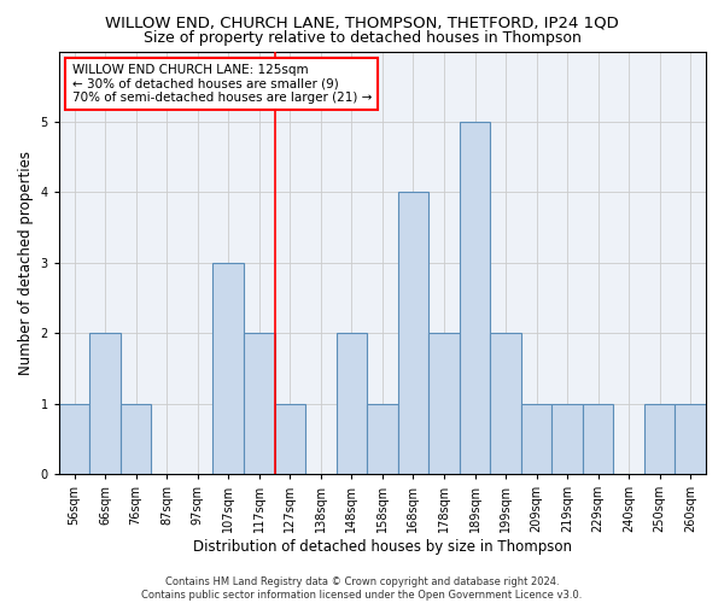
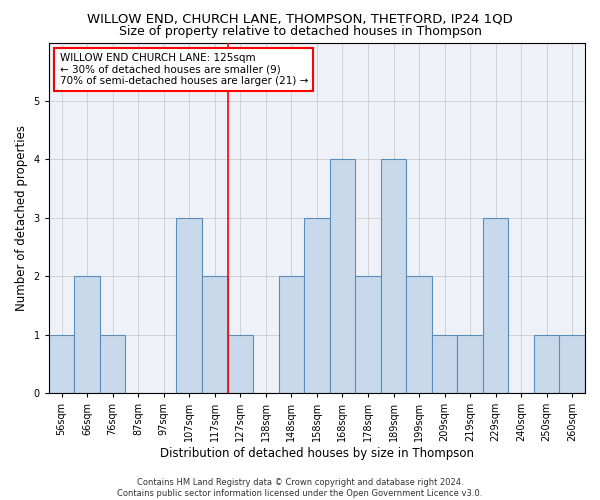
158sqm: 1 -> 3
189sqm: 5 -> 4
229sqm: 1 -> 3
